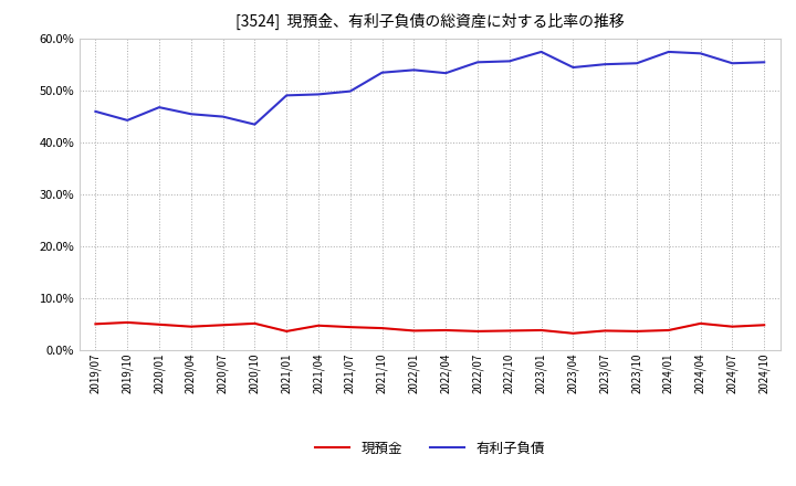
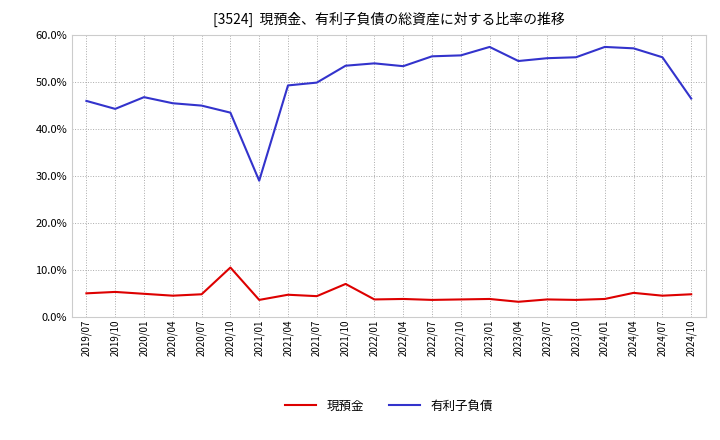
現預金/2020/10: 5.1% -> 10.5%
有利子負債/2021/01: 49.1% -> 29.0%
現預金/2021/10: 4.2% -> 7.0%
有利子負債/2024/10: 55.5% -> 46.5%
